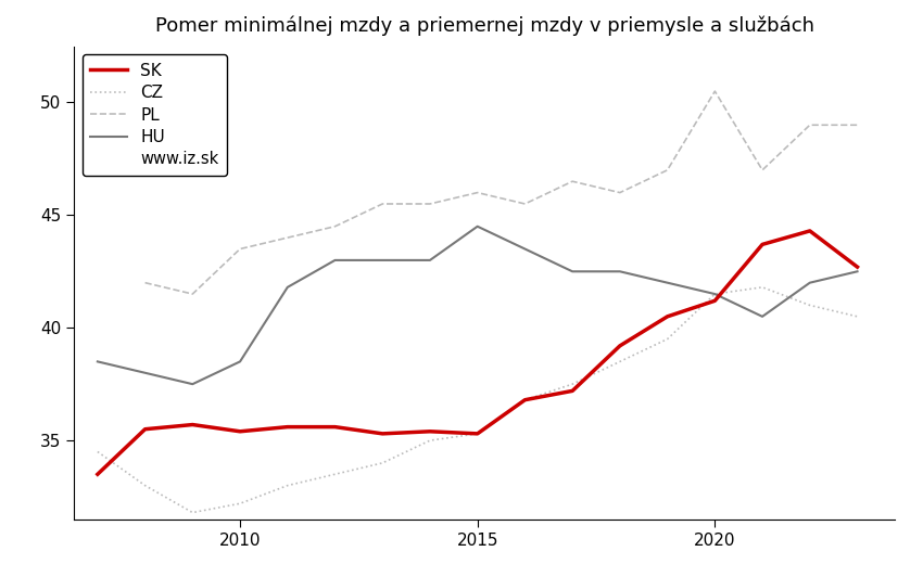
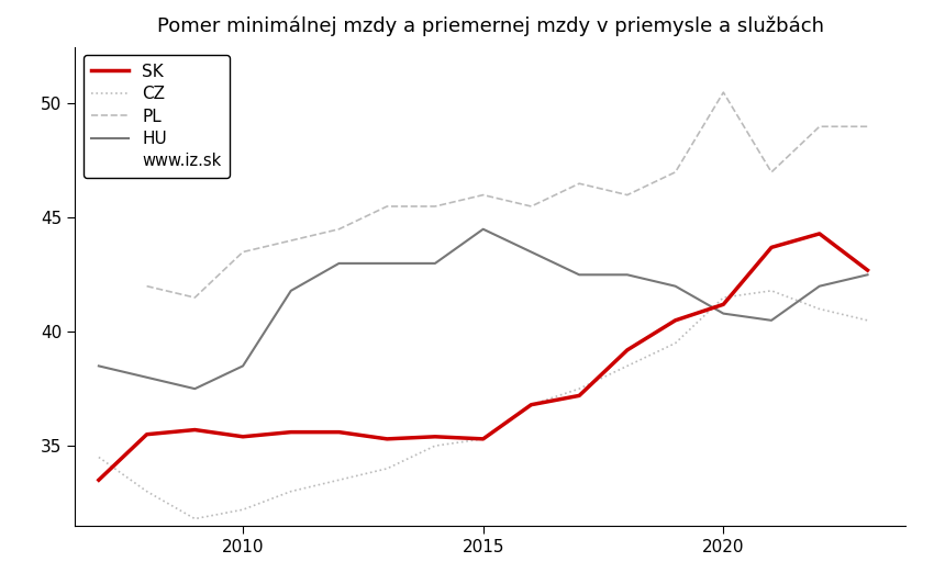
HU/2020: 41.5 -> 40.8
